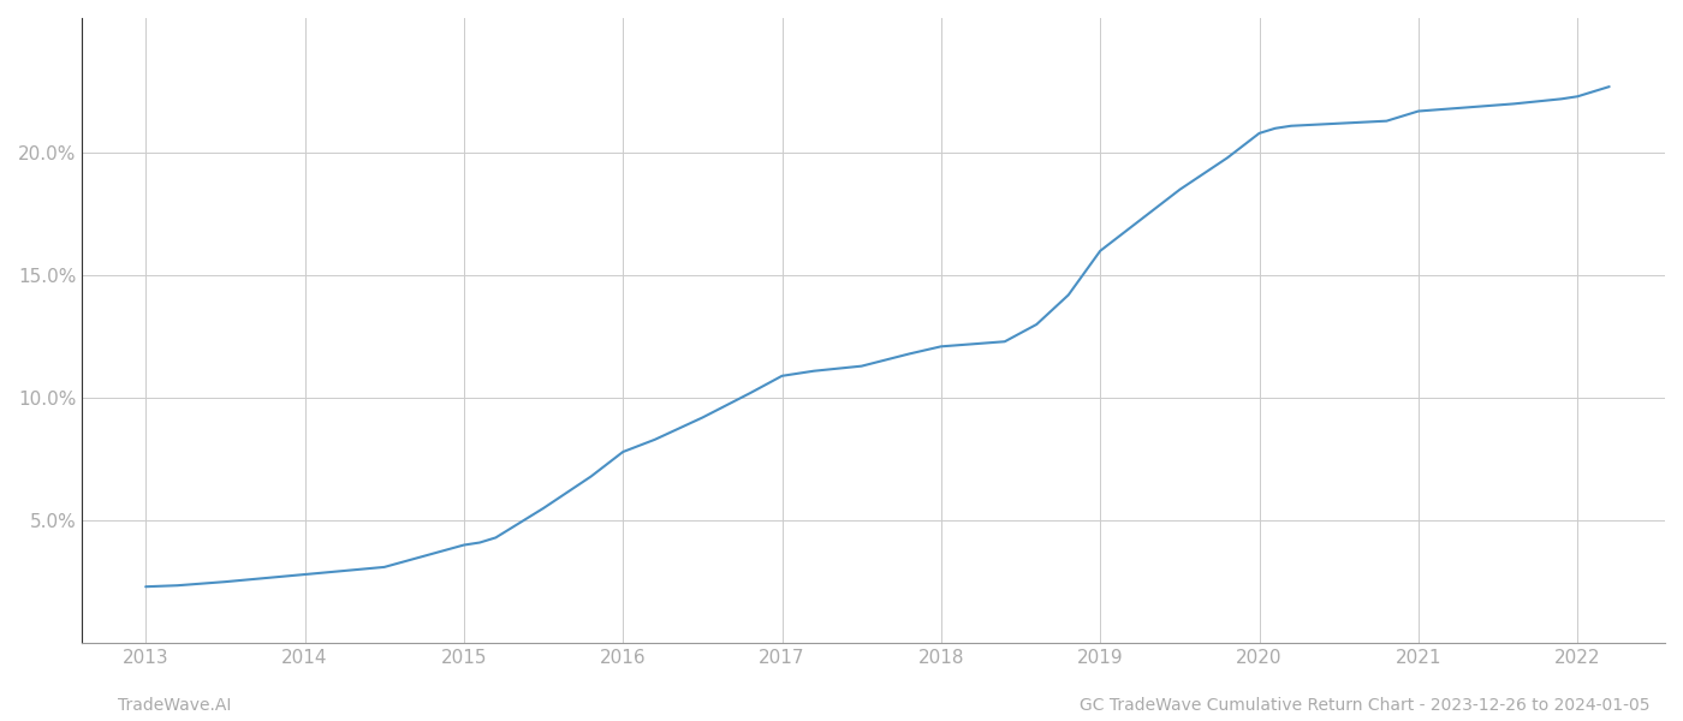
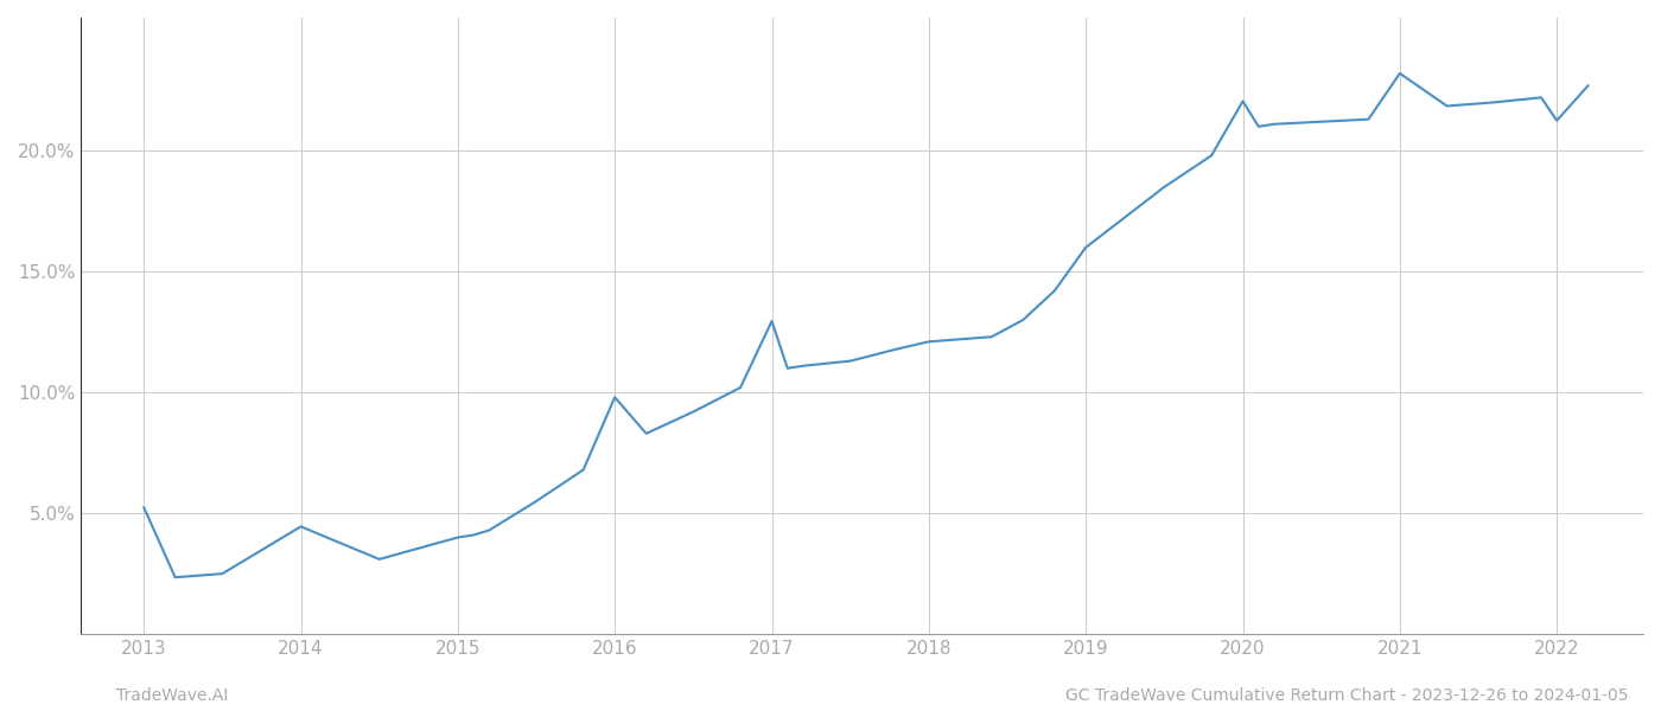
2013: 2.30% -> 5.25%
2014: 2.80% -> 4.45%
2016: 7.80% -> 9.80%
2017: 10.90% -> 12.95%
2020: 20.80% -> 22.05%
2021: 21.70% -> 23.20%
2022: 22.30% -> 21.25%
